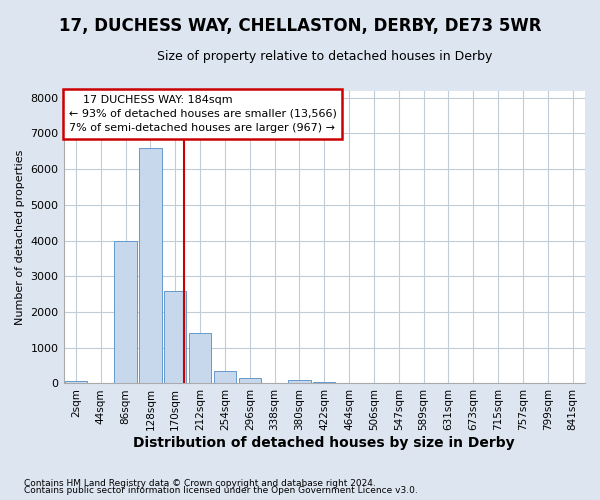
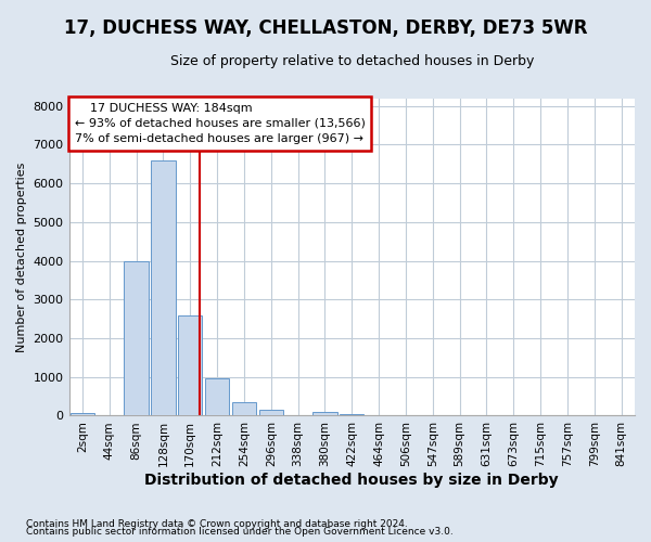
212sqm: 1400 -> 970
